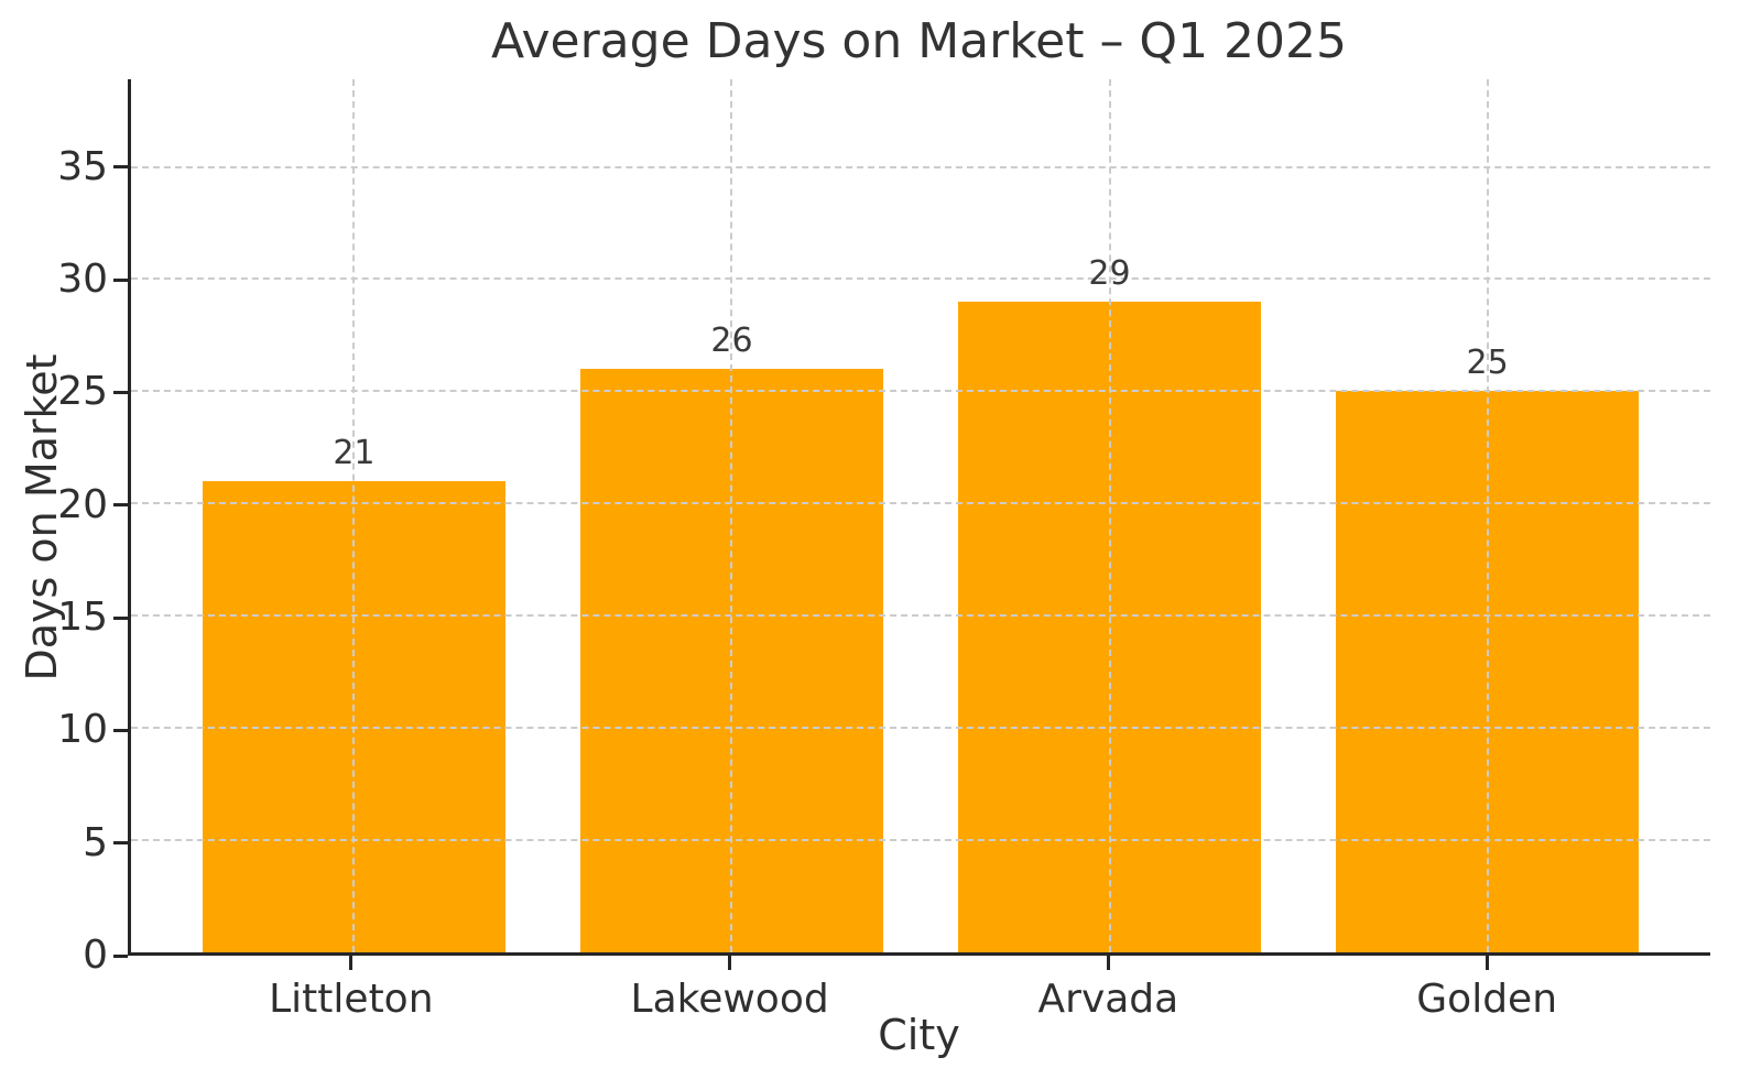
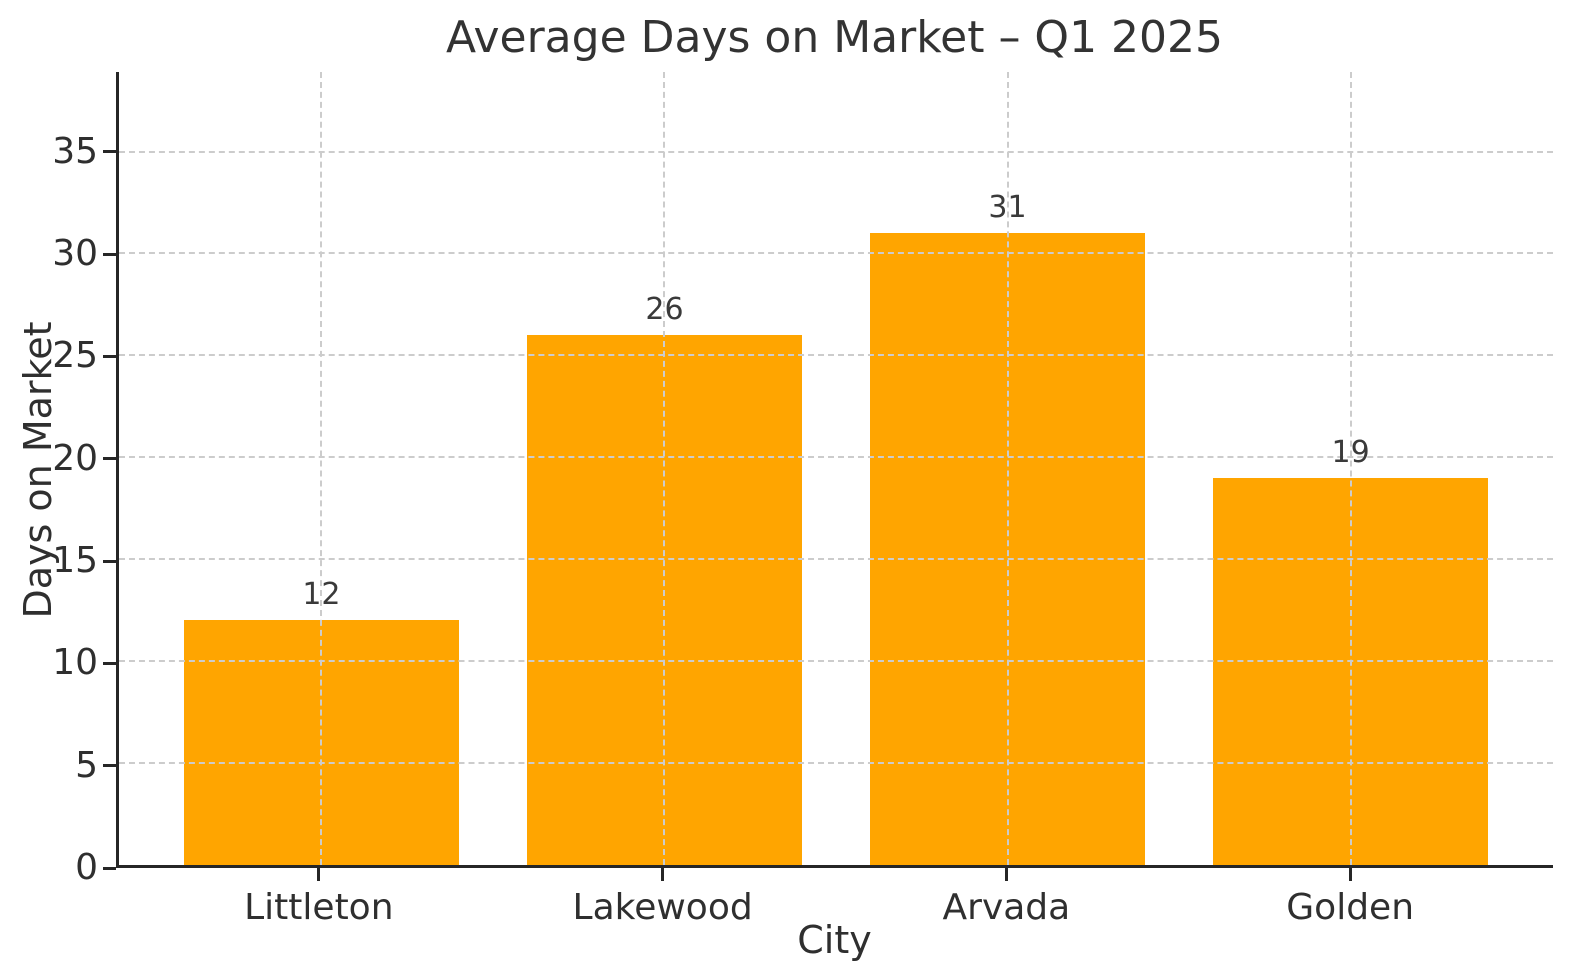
Littleton: 21 -> 12
Arvada: 29 -> 31
Golden: 25 -> 19
